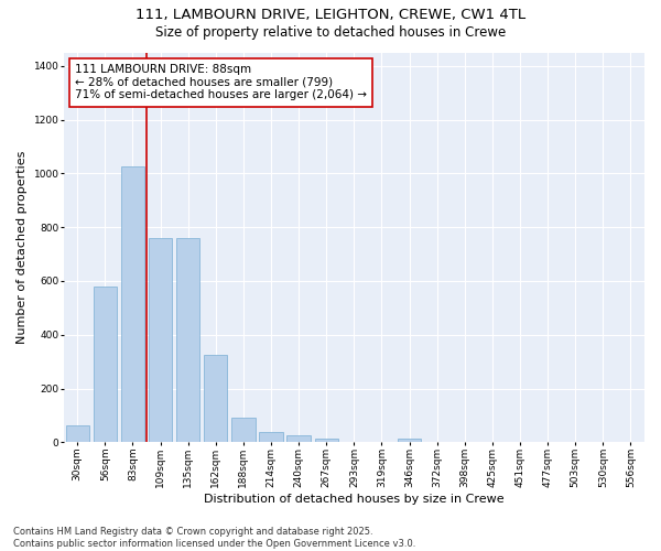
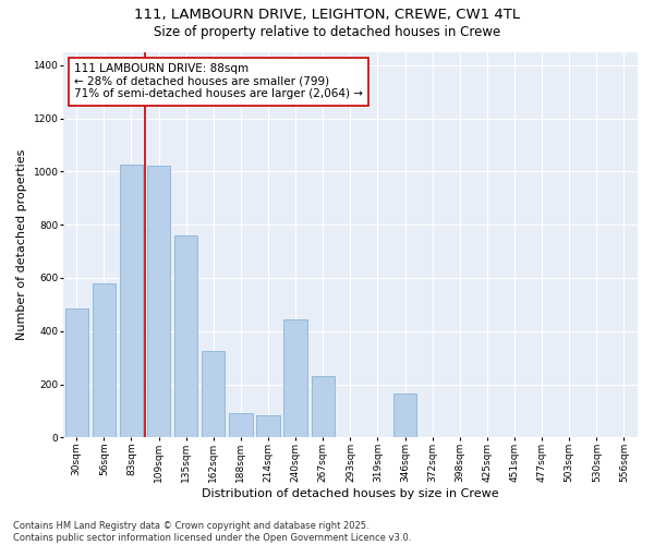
30sqm: 65 -> 485
109sqm: 760 -> 1020
214sqm: 38 -> 85
240sqm: 25 -> 445
267sqm: 15 -> 230
346sqm: 15 -> 165
